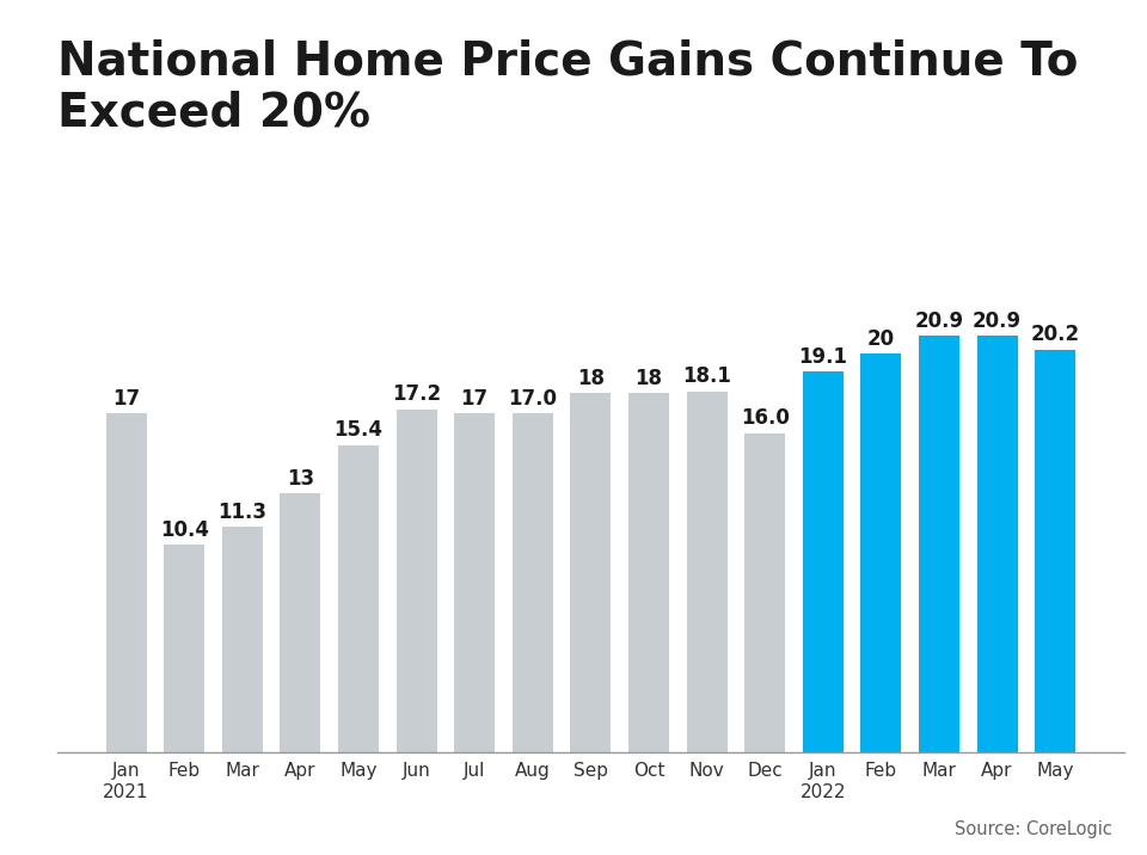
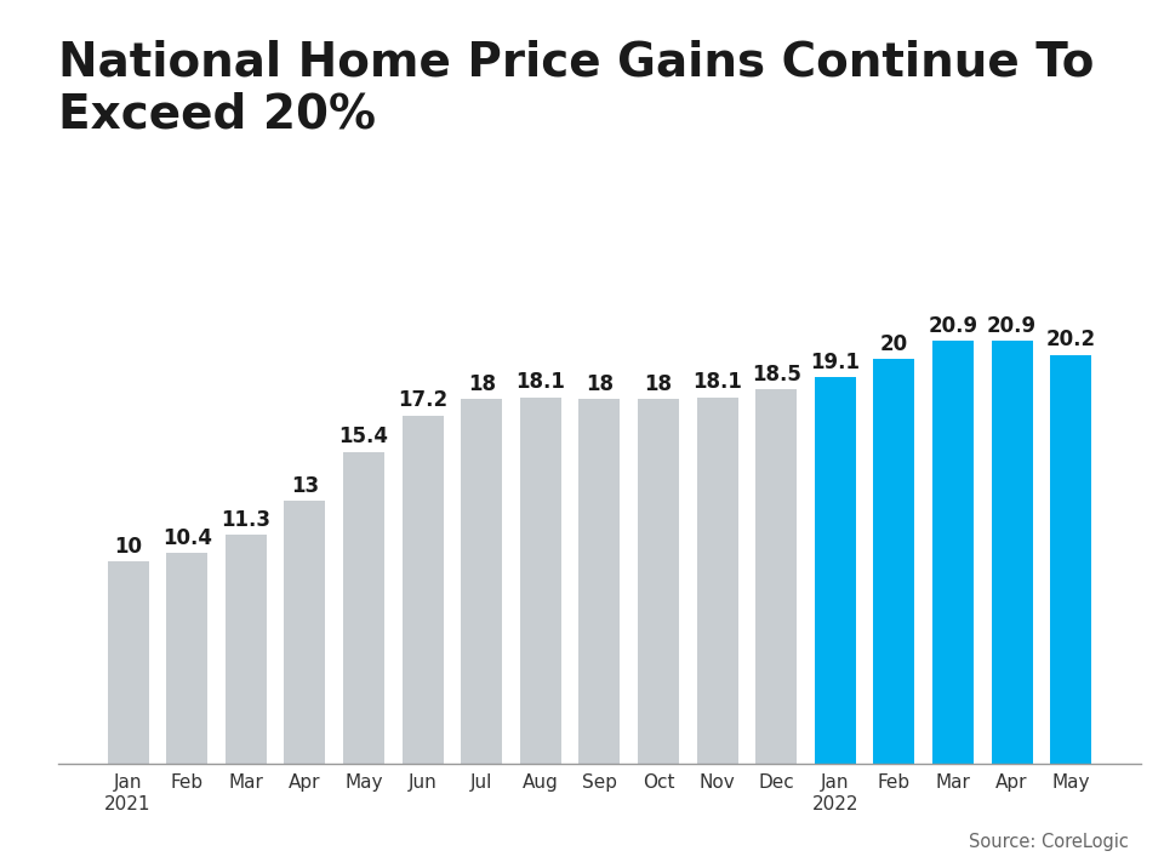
Jan 2021: 17 -> 10
Jul: 17 -> 18
Aug: 17.0 -> 18.1
Dec: 16.0 -> 18.5
